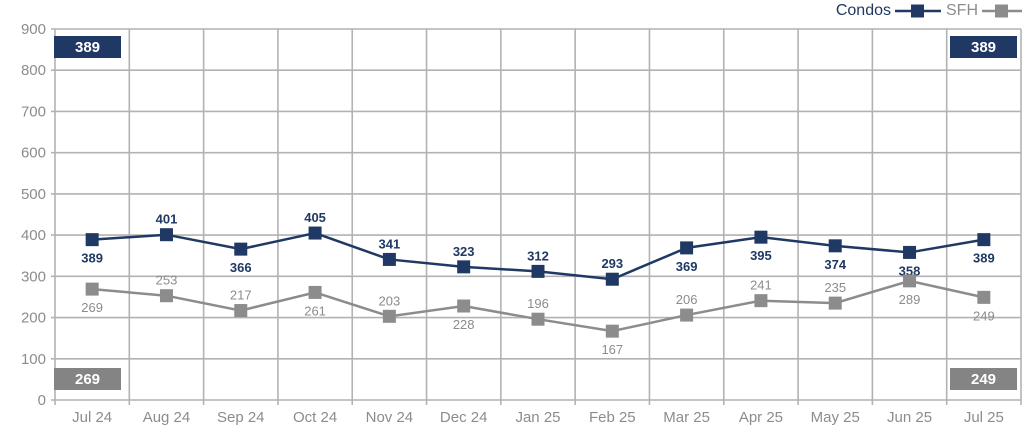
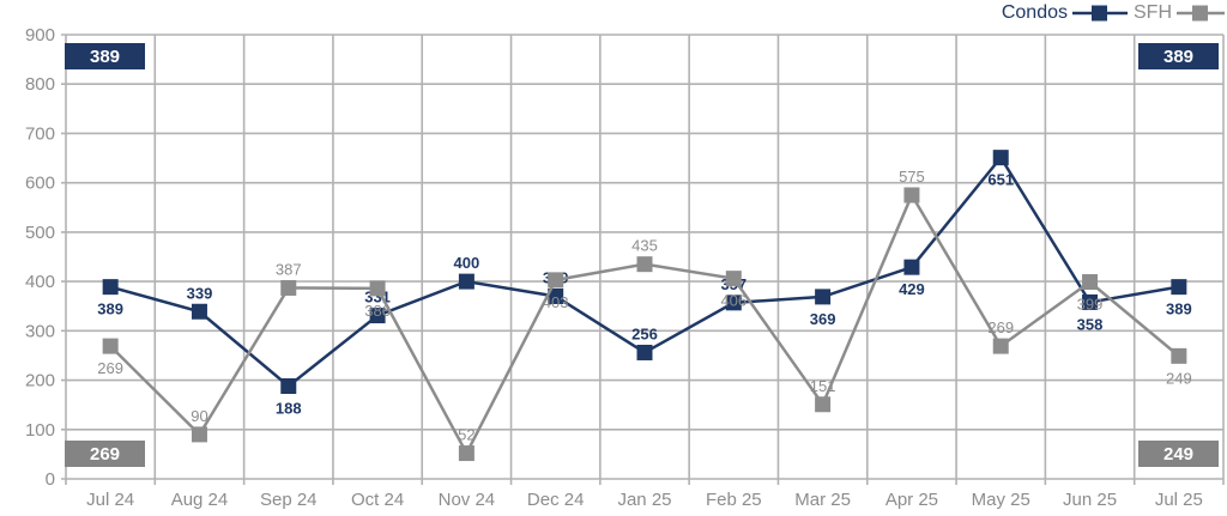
Condos/Aug 24: 401 -> 339
SFH/Aug 24: 253 -> 90
Condos/Sep 24: 366 -> 188
SFH/Sep 24: 217 -> 387
Condos/Oct 24: 405 -> 331
SFH/Oct 24: 261 -> 386
Condos/Nov 24: 341 -> 400
SFH/Nov 24: 203 -> 52
Condos/Dec 24: 323 -> 370
SFH/Dec 24: 228 -> 403
Condos/Jan 25: 312 -> 256
SFH/Jan 25: 196 -> 435
Condos/Feb 25: 293 -> 357
SFH/Feb 25: 167 -> 406
SFH/Mar 25: 206 -> 151
Condos/Apr 25: 395 -> 429
SFH/Apr 25: 241 -> 575
Condos/May 25: 374 -> 651
SFH/May 25: 235 -> 269
SFH/Jun 25: 289 -> 399
